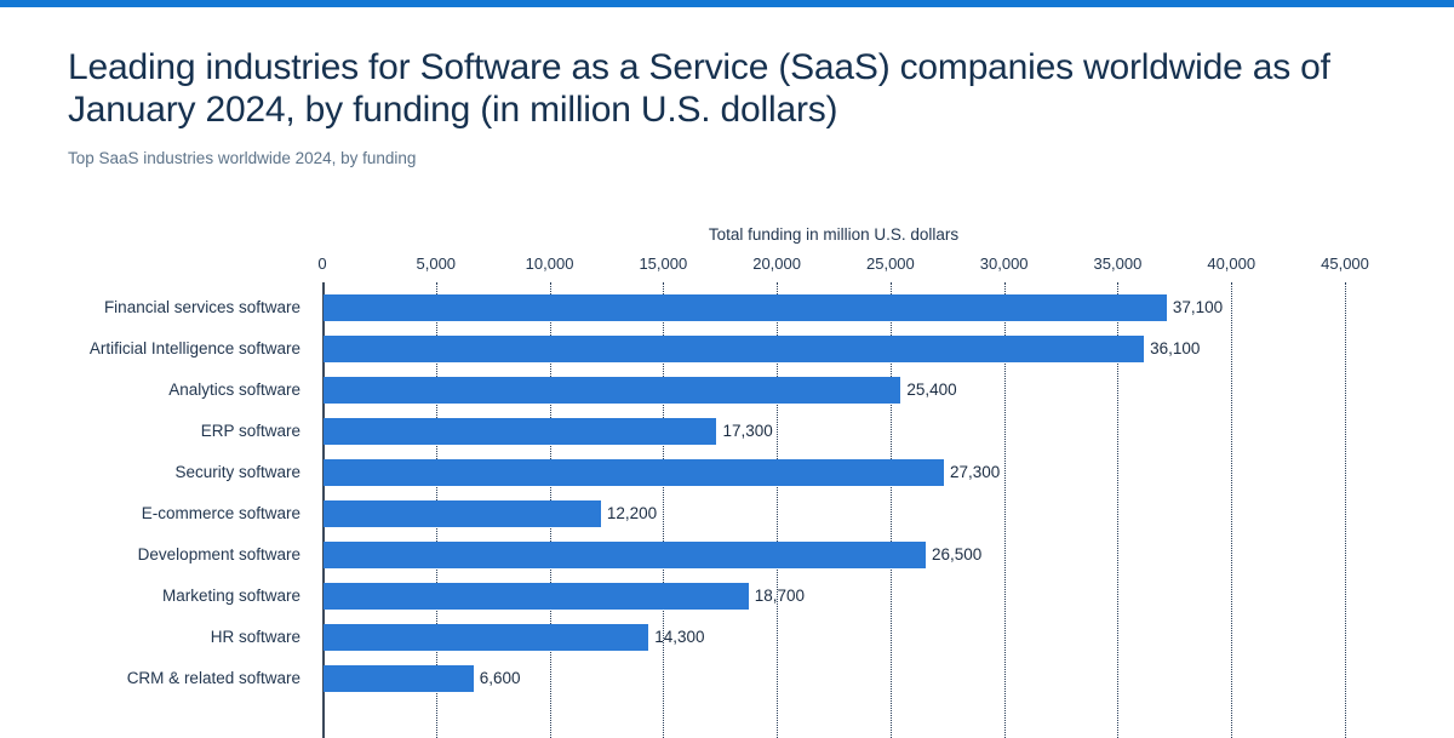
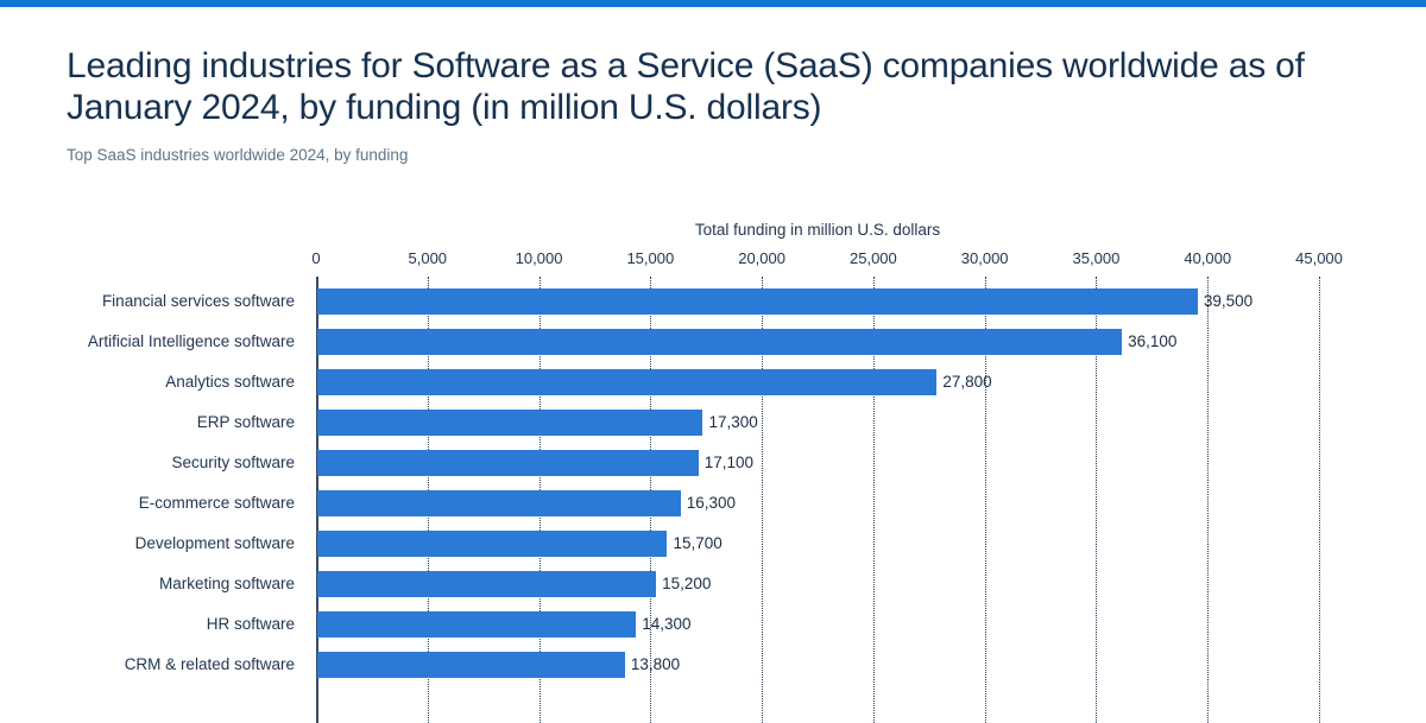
Financial services software: 37,100 -> 39,500
Analytics software: 25,400 -> 27,800
Security software: 27,300 -> 17,100
E-commerce software: 12,200 -> 16,300
Development software: 26,500 -> 15,700
Marketing software: 18,700 -> 15,200
CRM & related software: 6,600 -> 13,800
